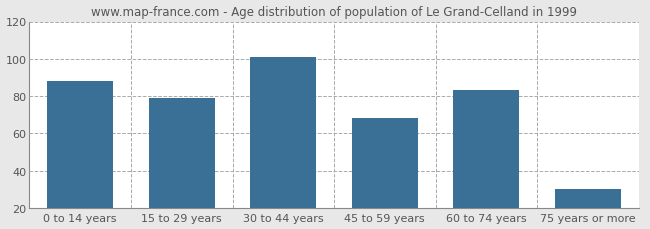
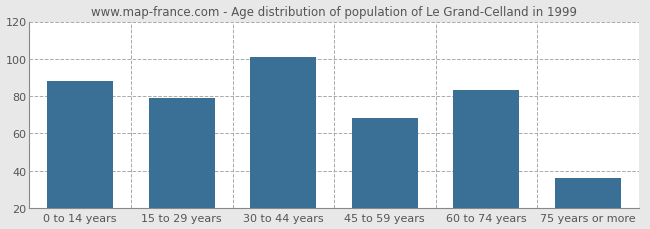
75 years or more: 30 -> 36
